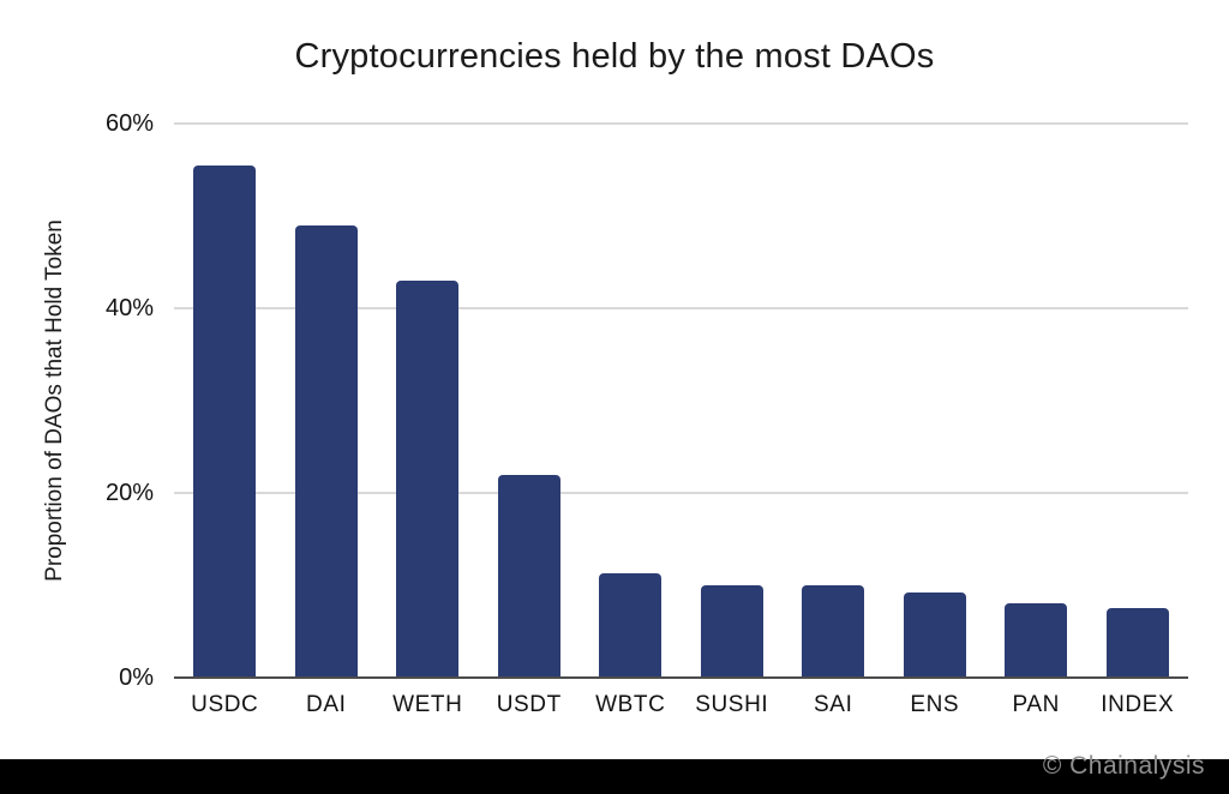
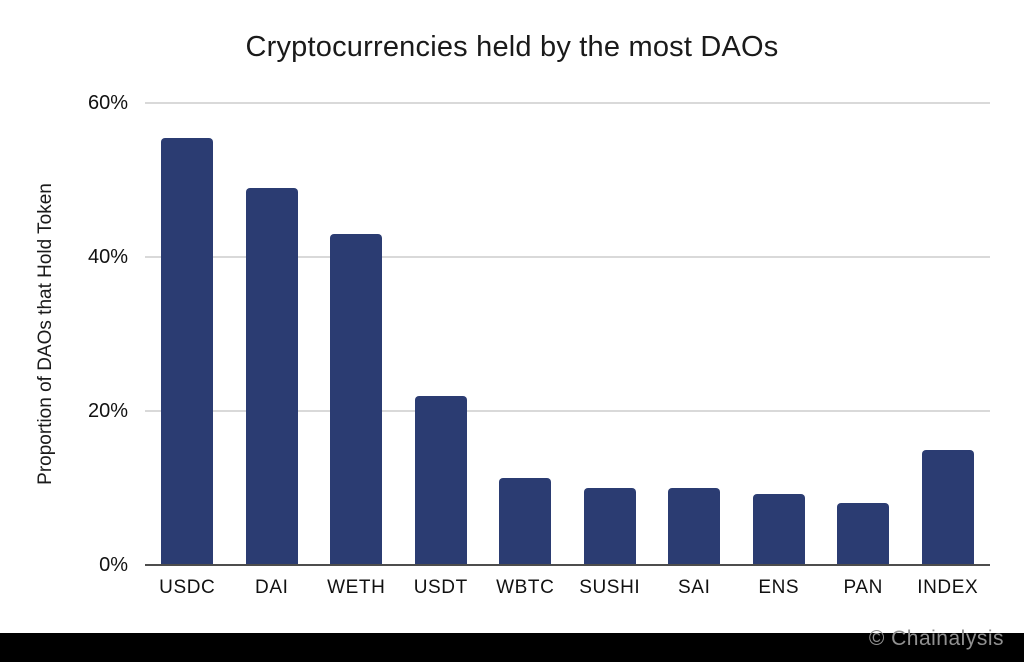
INDEX: 8% -> 15%
